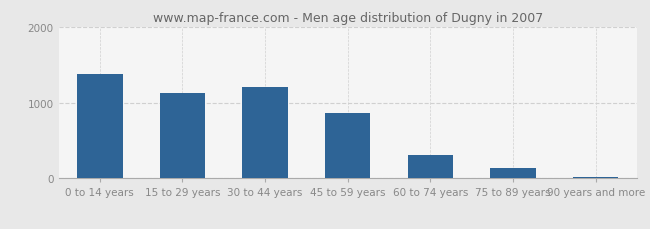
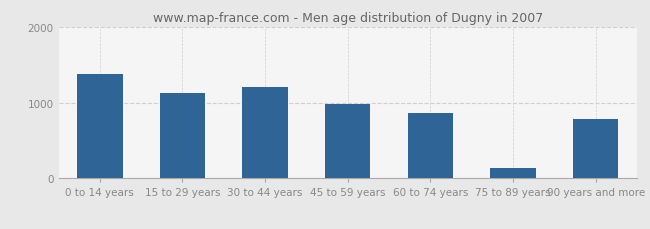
45 to 59 years: 860 -> 980
60 to 74 years: 310 -> 860
90 years and more: 20 -> 780
